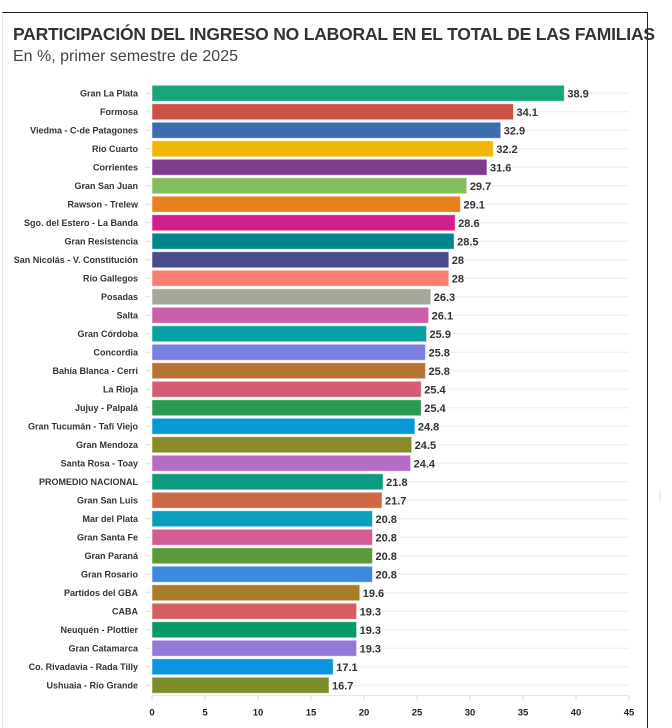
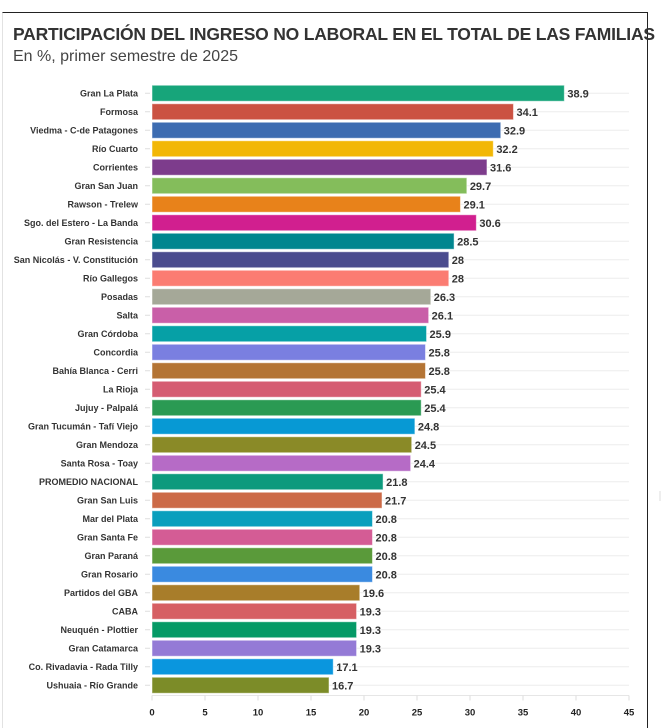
Sgo. del Estero - La Banda: 28.6 -> 30.6
